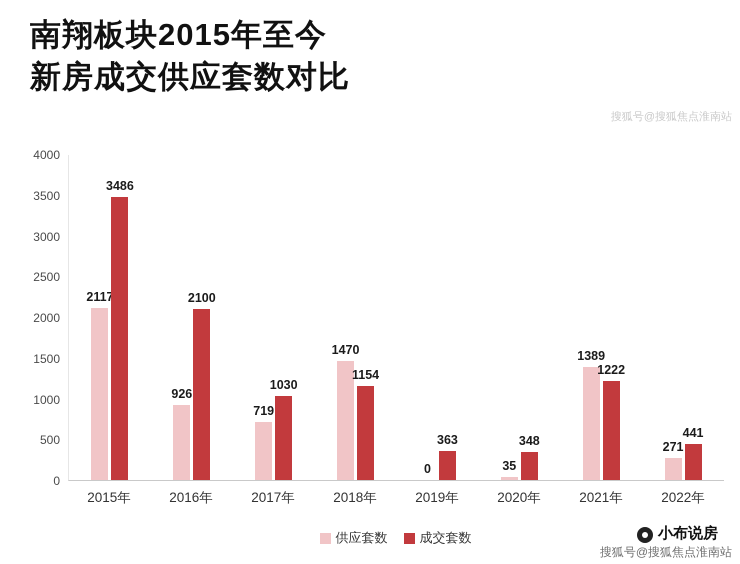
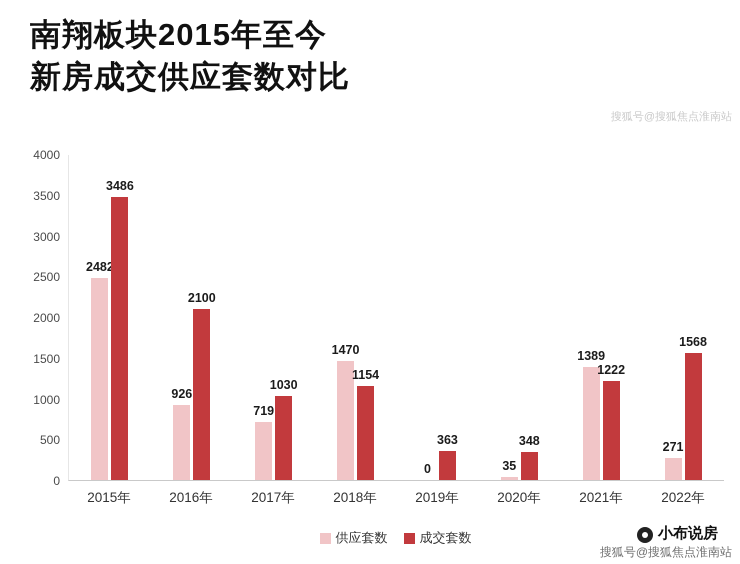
供应套数/2015年: 2117 -> 2482
成交套数/2022年: 441 -> 1568
